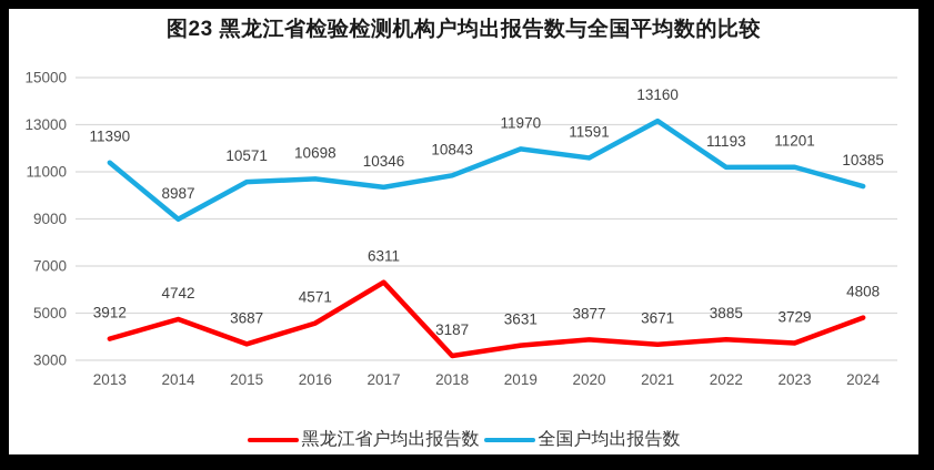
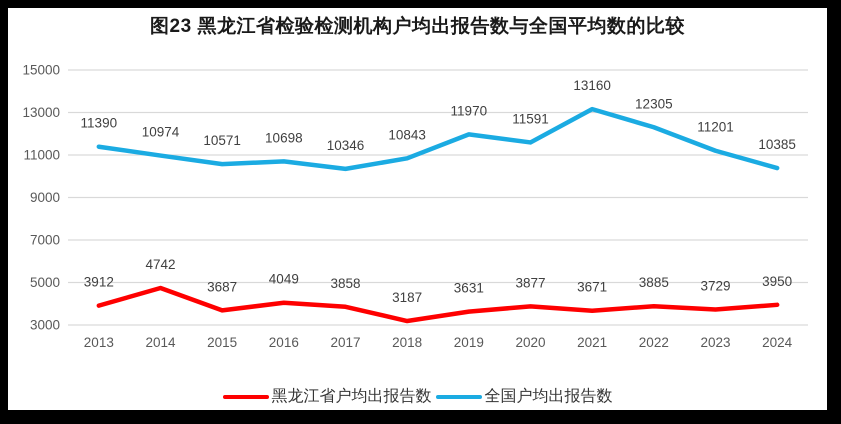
全国户均出报告数/2014: 8987 -> 10974
黑龙江省户均出报告数/2016: 4571 -> 4049
黑龙江省户均出报告数/2017: 6311 -> 3858
全国户均出报告数/2022: 11193 -> 12305
黑龙江省户均出报告数/2024: 4808 -> 3950
